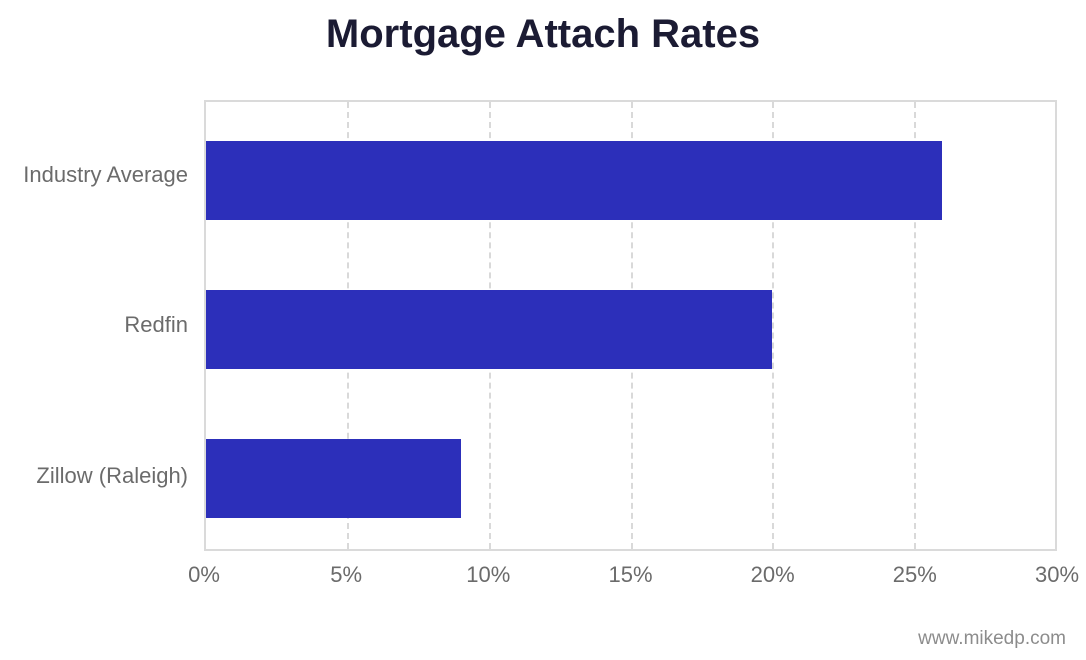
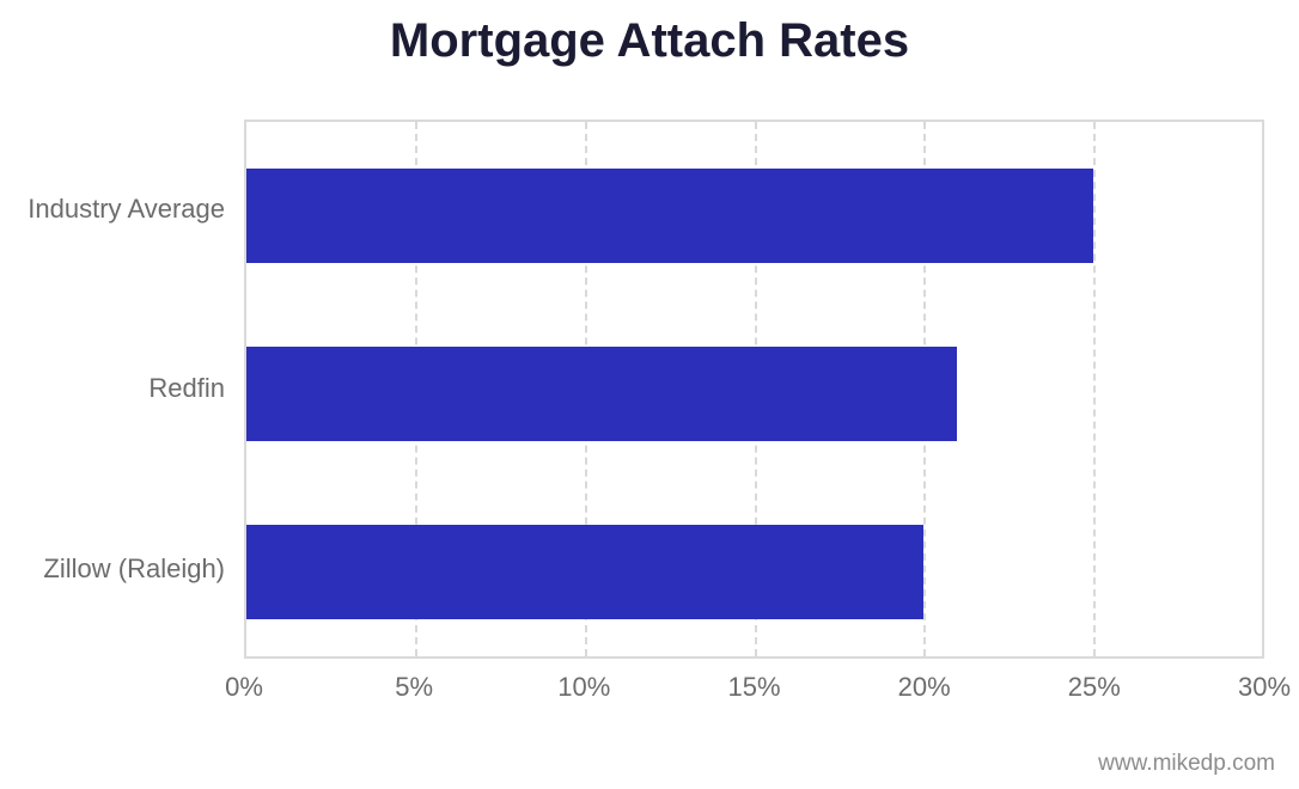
Industry Average: 26% -> 25%
Redfin: 20% -> 21%
Zillow (Raleigh): 9% -> 20%
